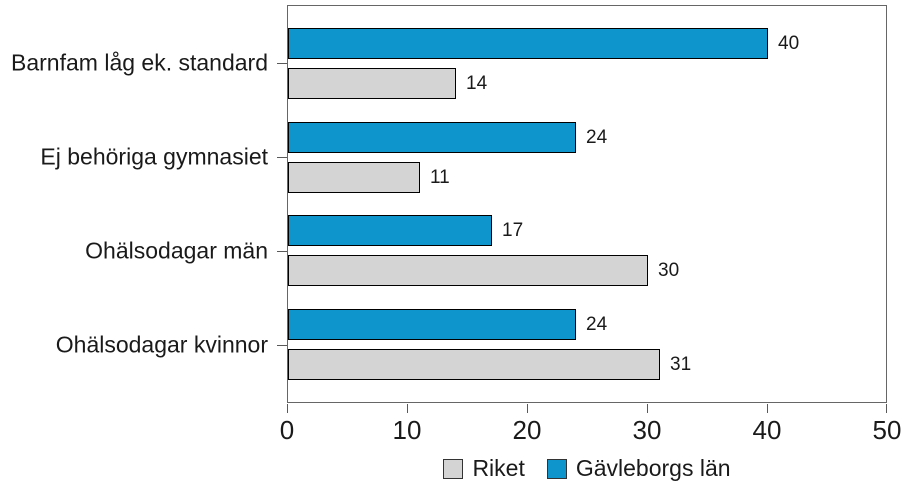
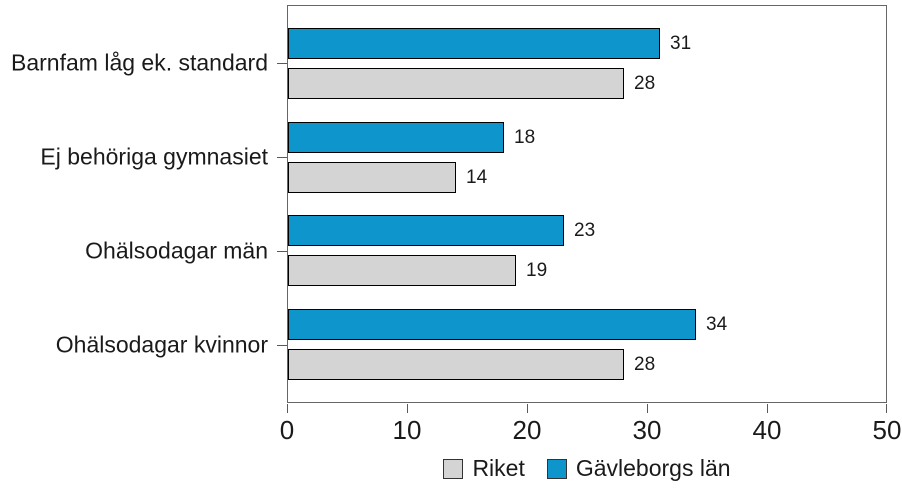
Gävleborgs län/Barnfam låg ek. standard: 40 -> 31
Riket/Barnfam låg ek. standard: 14 -> 28
Gävleborgs län/Ej behöriga gymnasiet: 24 -> 18
Riket/Ej behöriga gymnasiet: 11 -> 14
Gävleborgs län/Ohälsodagar män: 17 -> 23
Riket/Ohälsodagar män: 30 -> 19
Gävleborgs län/Ohälsodagar kvinnor: 24 -> 34
Riket/Ohälsodagar kvinnor: 31 -> 28
